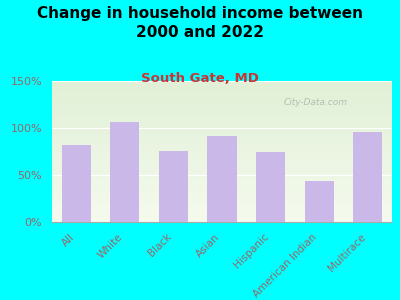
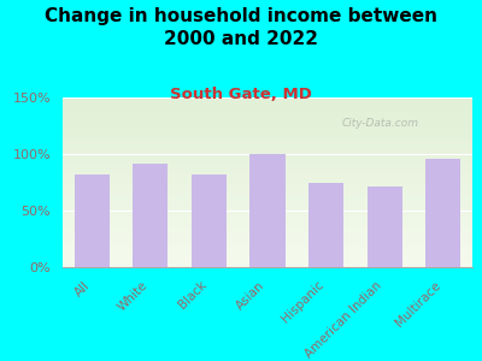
White: 106% -> 92%
Black: 76% -> 82%
Asian: 92% -> 100%
American Indian: 44% -> 71%
